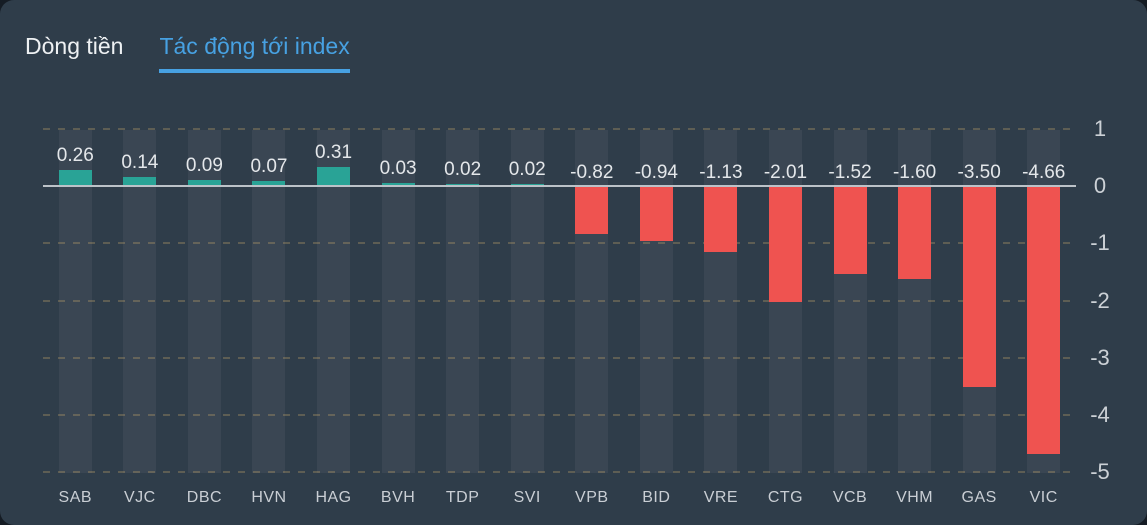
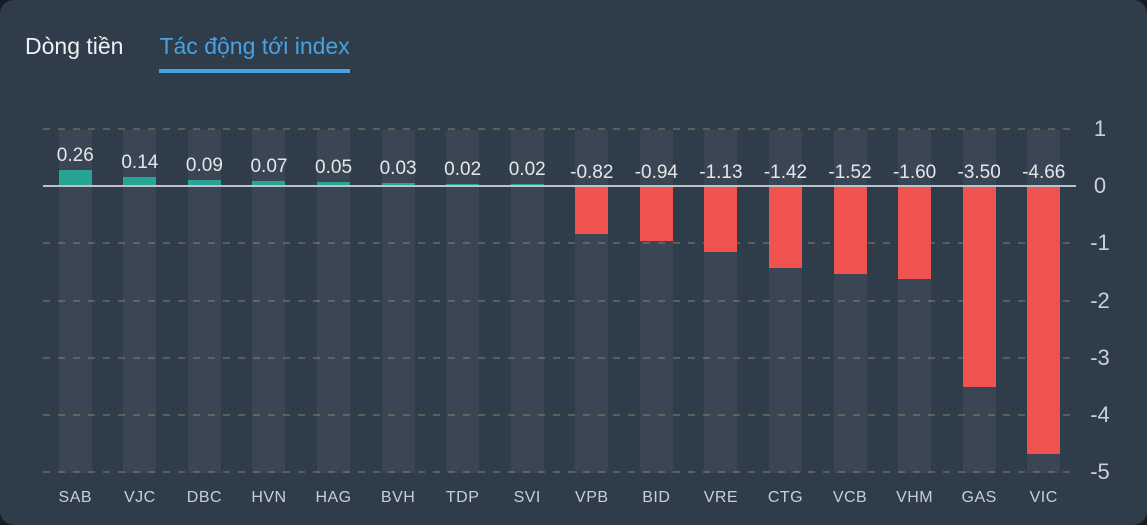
HAG: 0.31 -> 0.05
CTG: -2.01 -> -1.42
